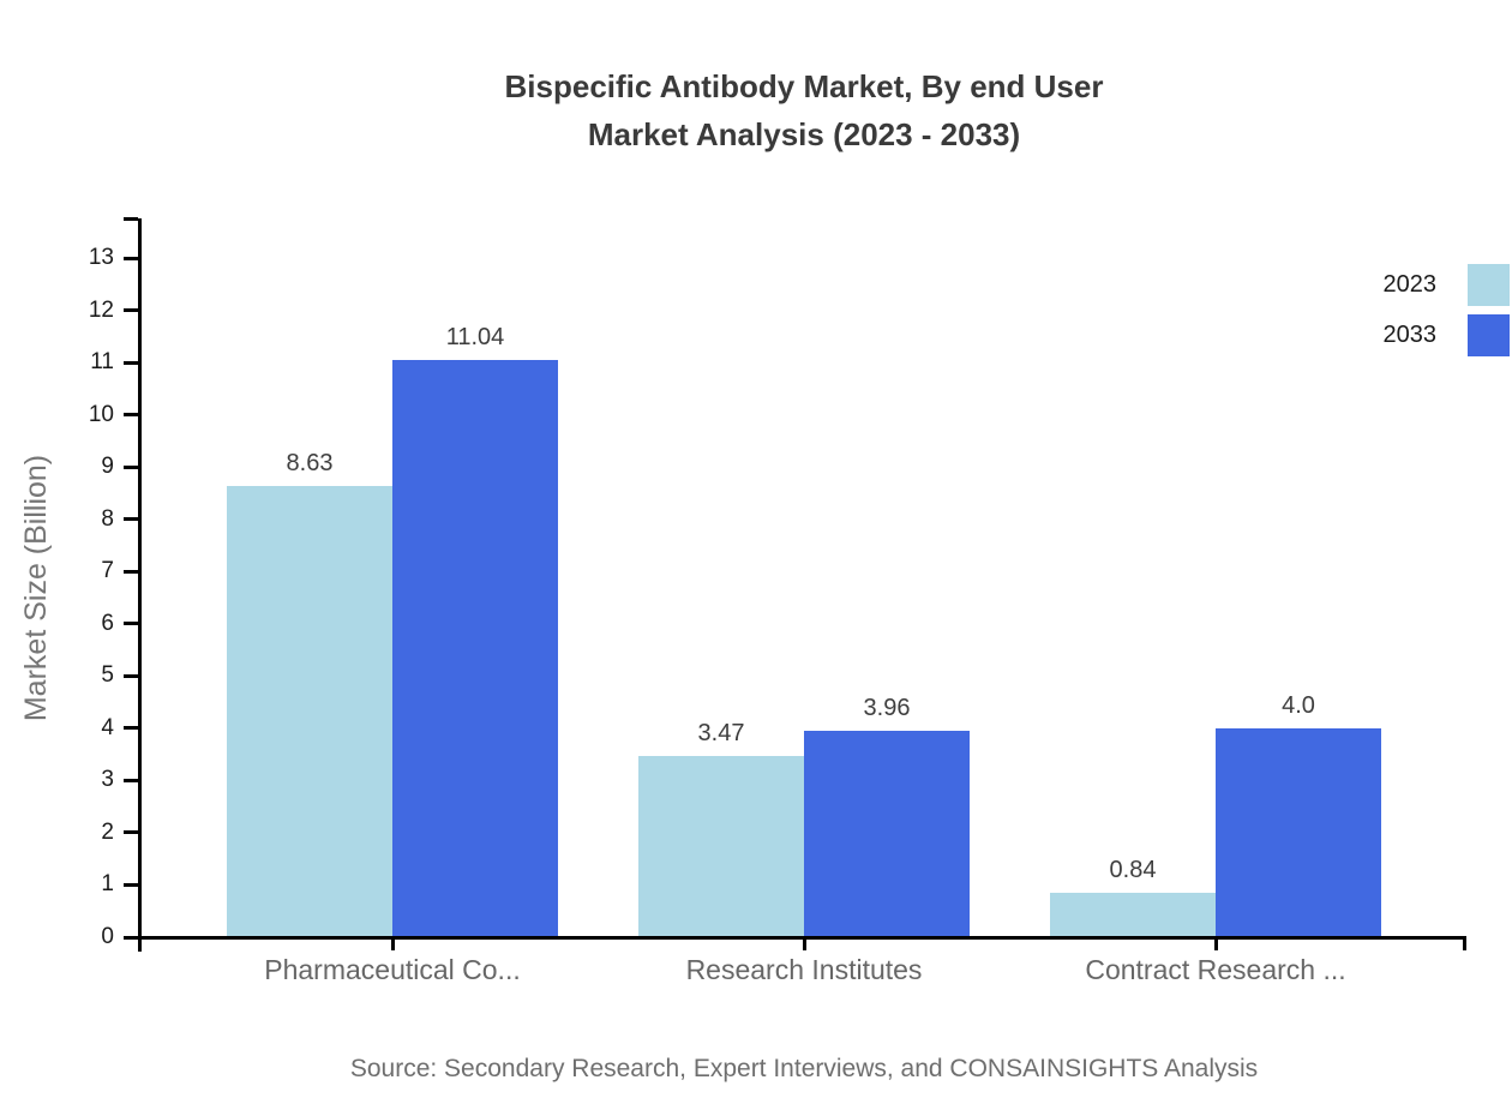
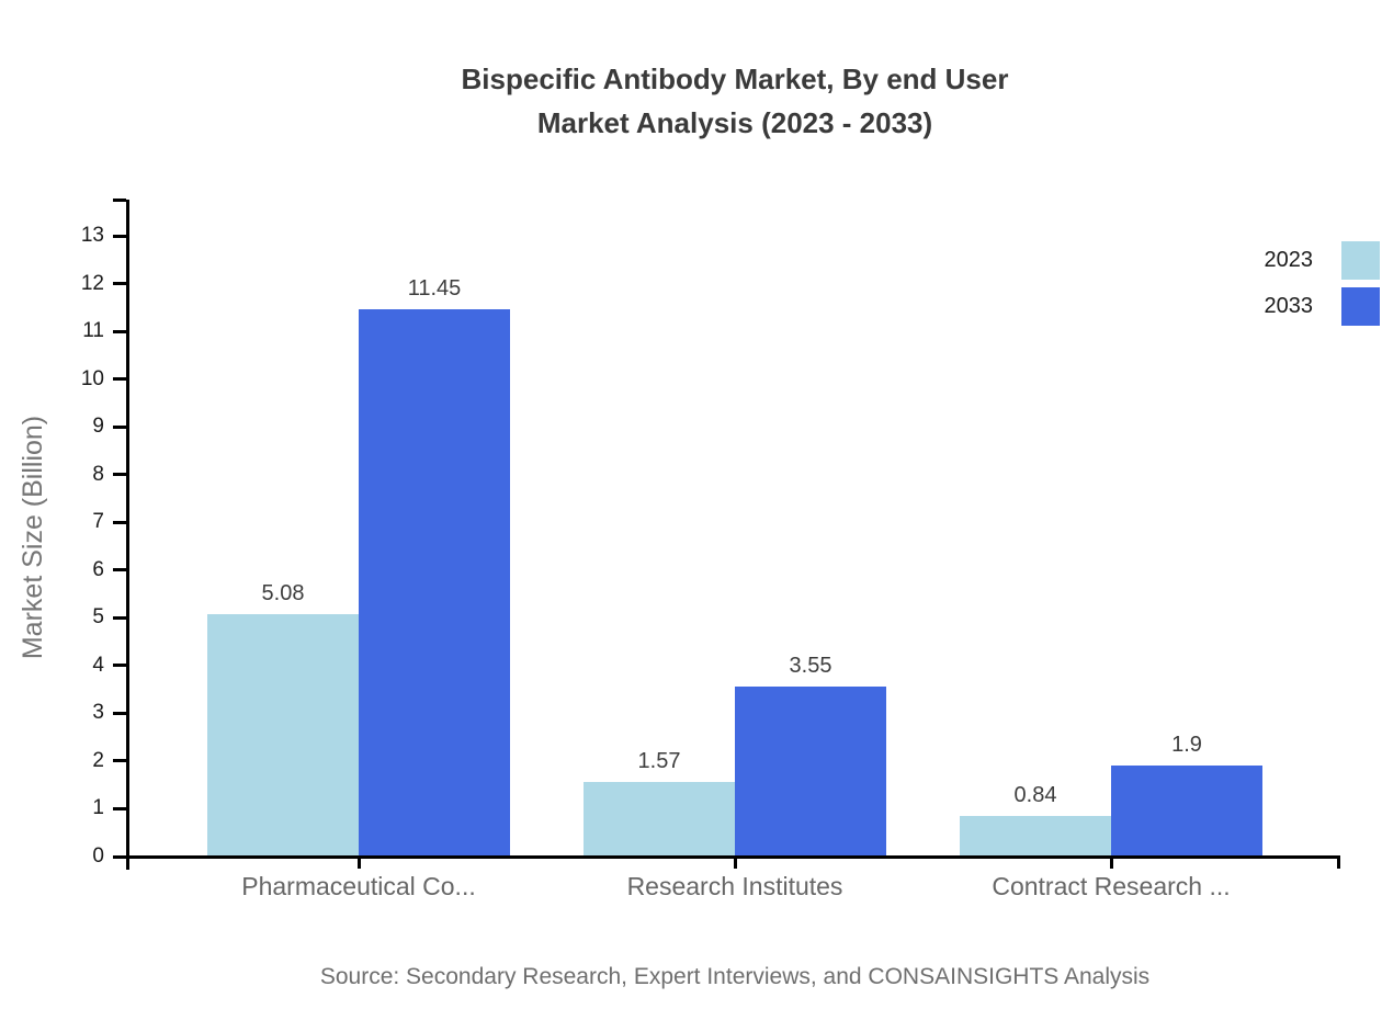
2023/Pharmaceutical Co...: 8.63 -> 5.08
2033/Pharmaceutical Co...: 11.04 -> 11.45
2023/Research Institutes: 3.47 -> 1.57
2033/Research Institutes: 3.96 -> 3.55
2033/Contract Research ...: 4.0 -> 1.9
